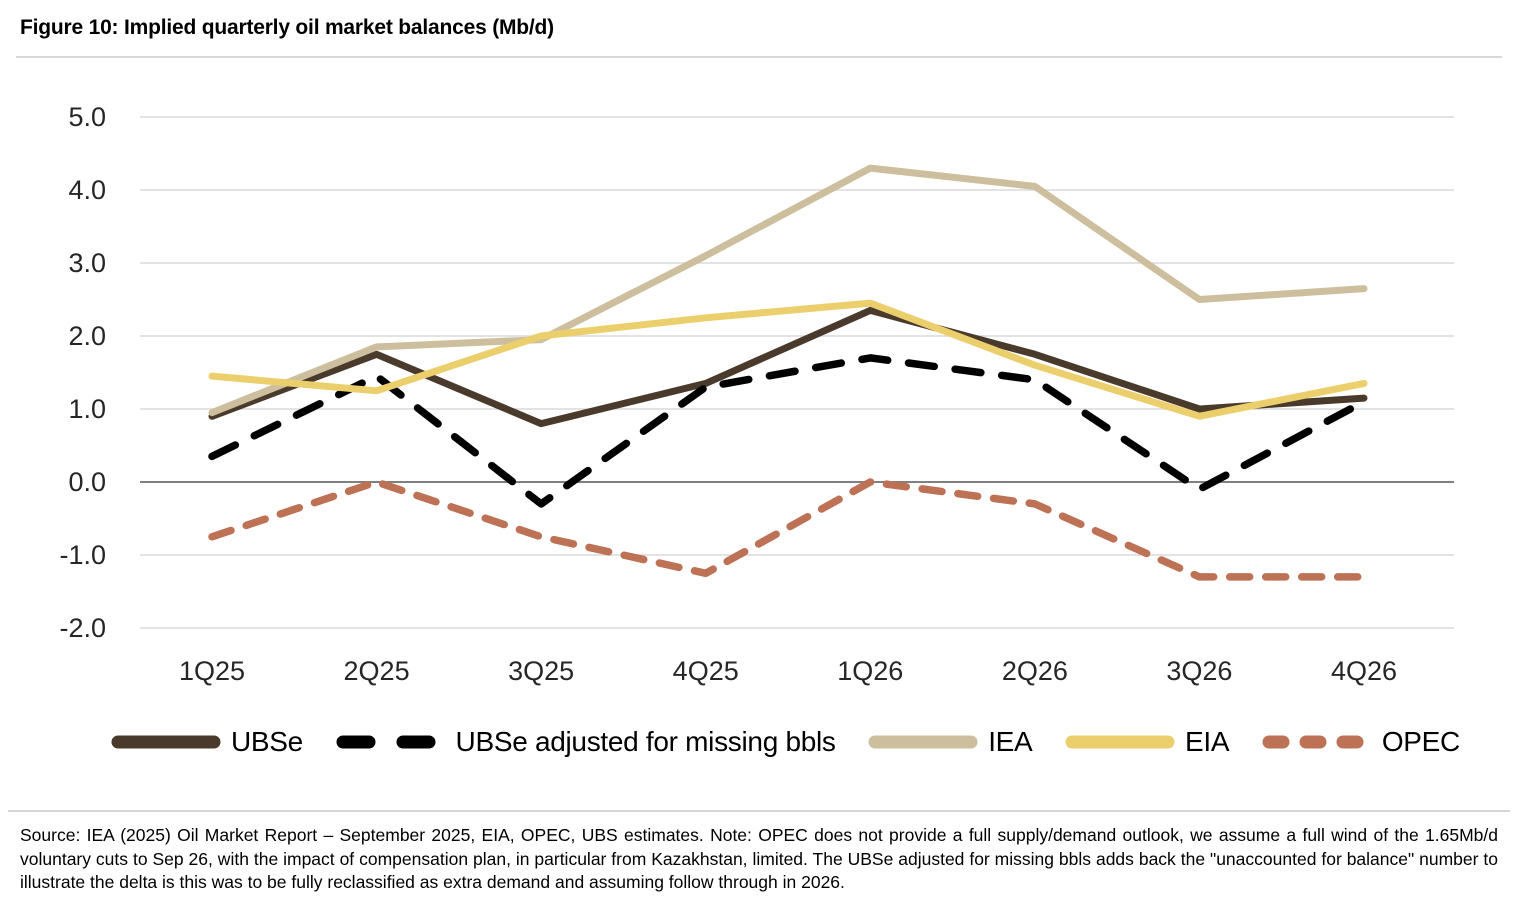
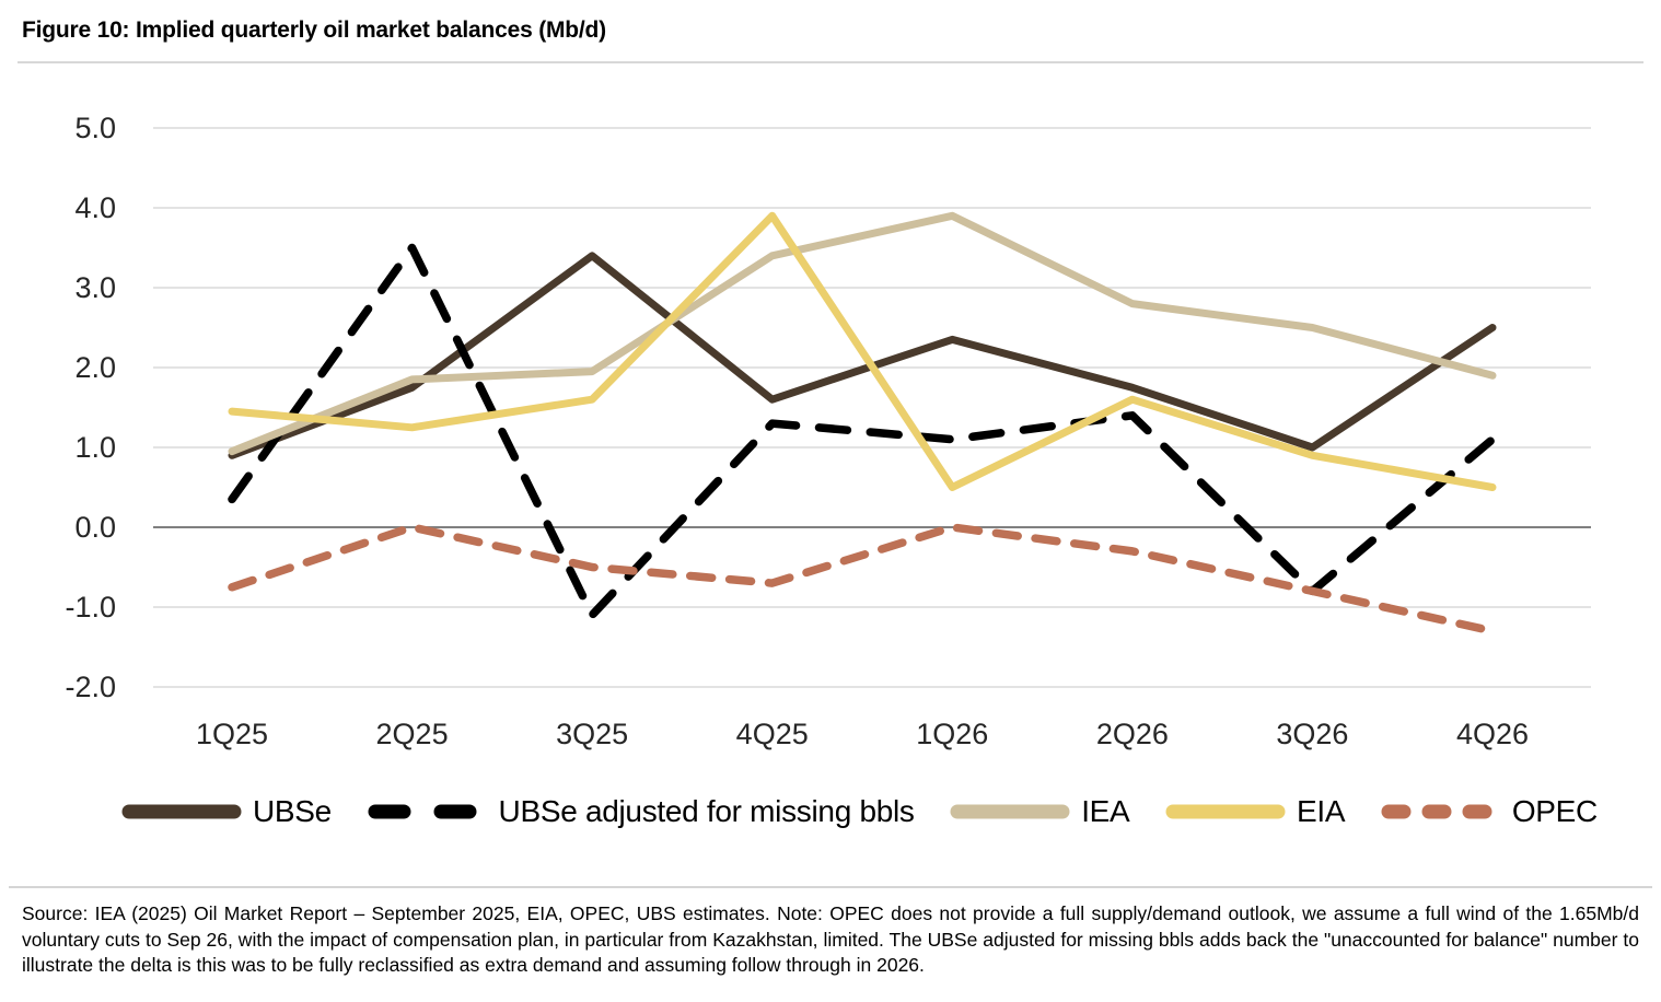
UBSe adjusted for missing bbls/2Q25: 1.4 -> 3.5
UBSe/3Q25: 0.8 -> 3.4
UBSe adjusted for missing bbls/3Q25: -0.3 -> -1.1
EIA/3Q25: 2.0 -> 1.6
OPEC/3Q25: -0.8 -> -0.5
UBSe/4Q25: 1.4 -> 1.6
IEA/4Q25: 3.1 -> 3.4
EIA/4Q25: 2.2 -> 3.9
OPEC/4Q25: -1.2 -> -0.7
UBSe adjusted for missing bbls/1Q26: 1.7 -> 1.1
IEA/1Q26: 4.3 -> 3.9
EIA/1Q26: 2.5 -> 0.5
IEA/2Q26: 4.0 -> 2.8
UBSe adjusted for missing bbls/3Q26: -0.1 -> -0.8
OPEC/3Q26: -1.3 -> -0.8
UBSe/4Q26: 1.1 -> 2.5
IEA/4Q26: 2.6 -> 1.9
EIA/4Q26: 1.4 -> 0.5
